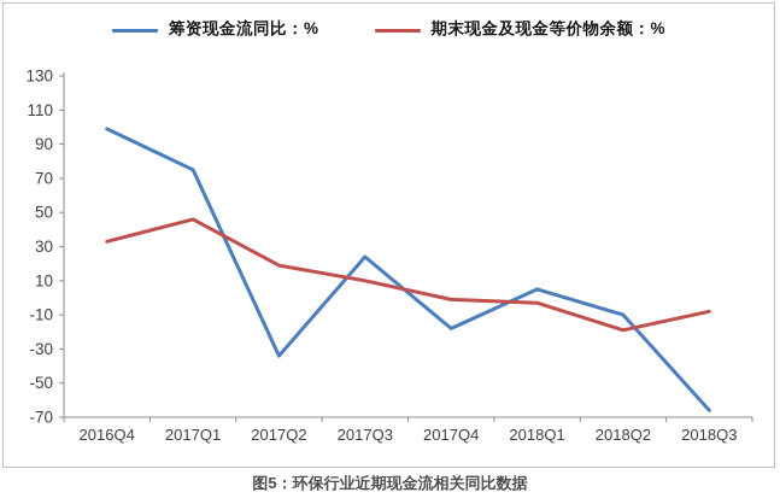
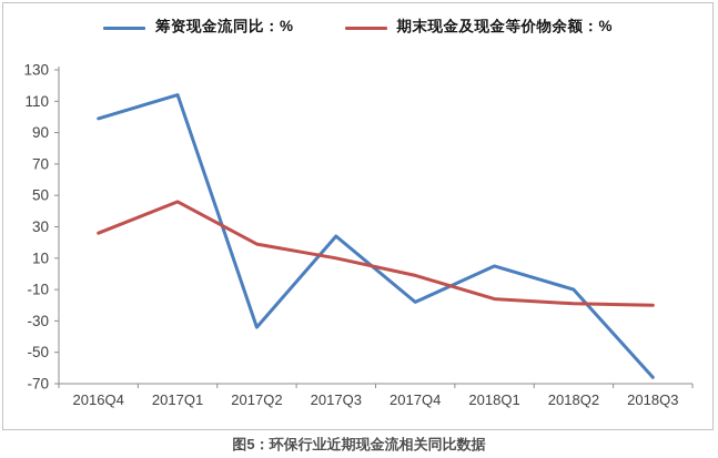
期末现金及现金等价物余额：%/2016Q4: 33 -> 26
筹资现金流同比：%/2017Q1: 75 -> 114
期末现金及现金等价物余额：%/2018Q1: -3 -> -16
期末现金及现金等价物余额：%/2018Q3: -8 -> -20
